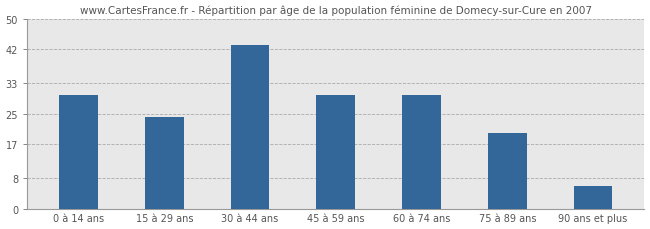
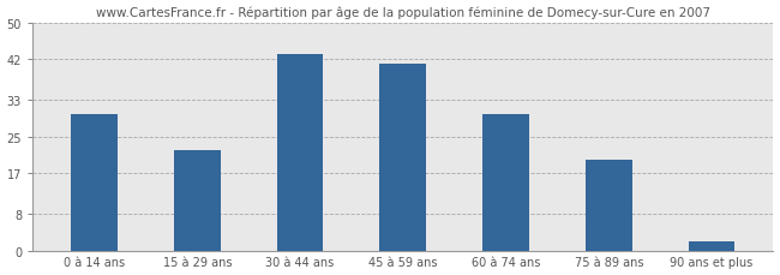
15 à 29 ans: 24 -> 22
45 à 59 ans: 30 -> 41
90 ans et plus: 6 -> 2
